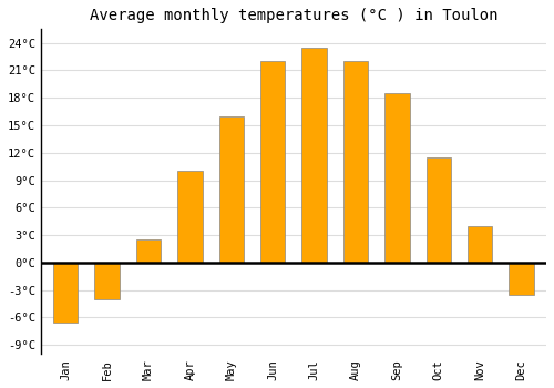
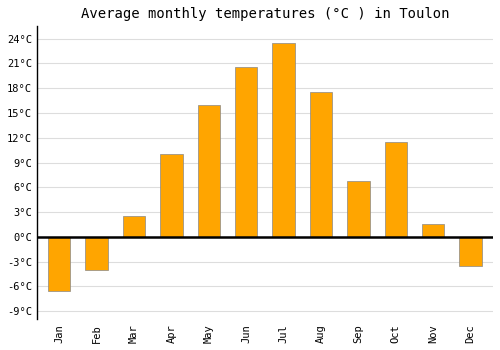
Jun: 22.0°C -> 20.6°C
Aug: 22.0°C -> 17.6°C
Sep: 18.5°C -> 6.8°C
Nov: 4.0°C -> 1.6°C
